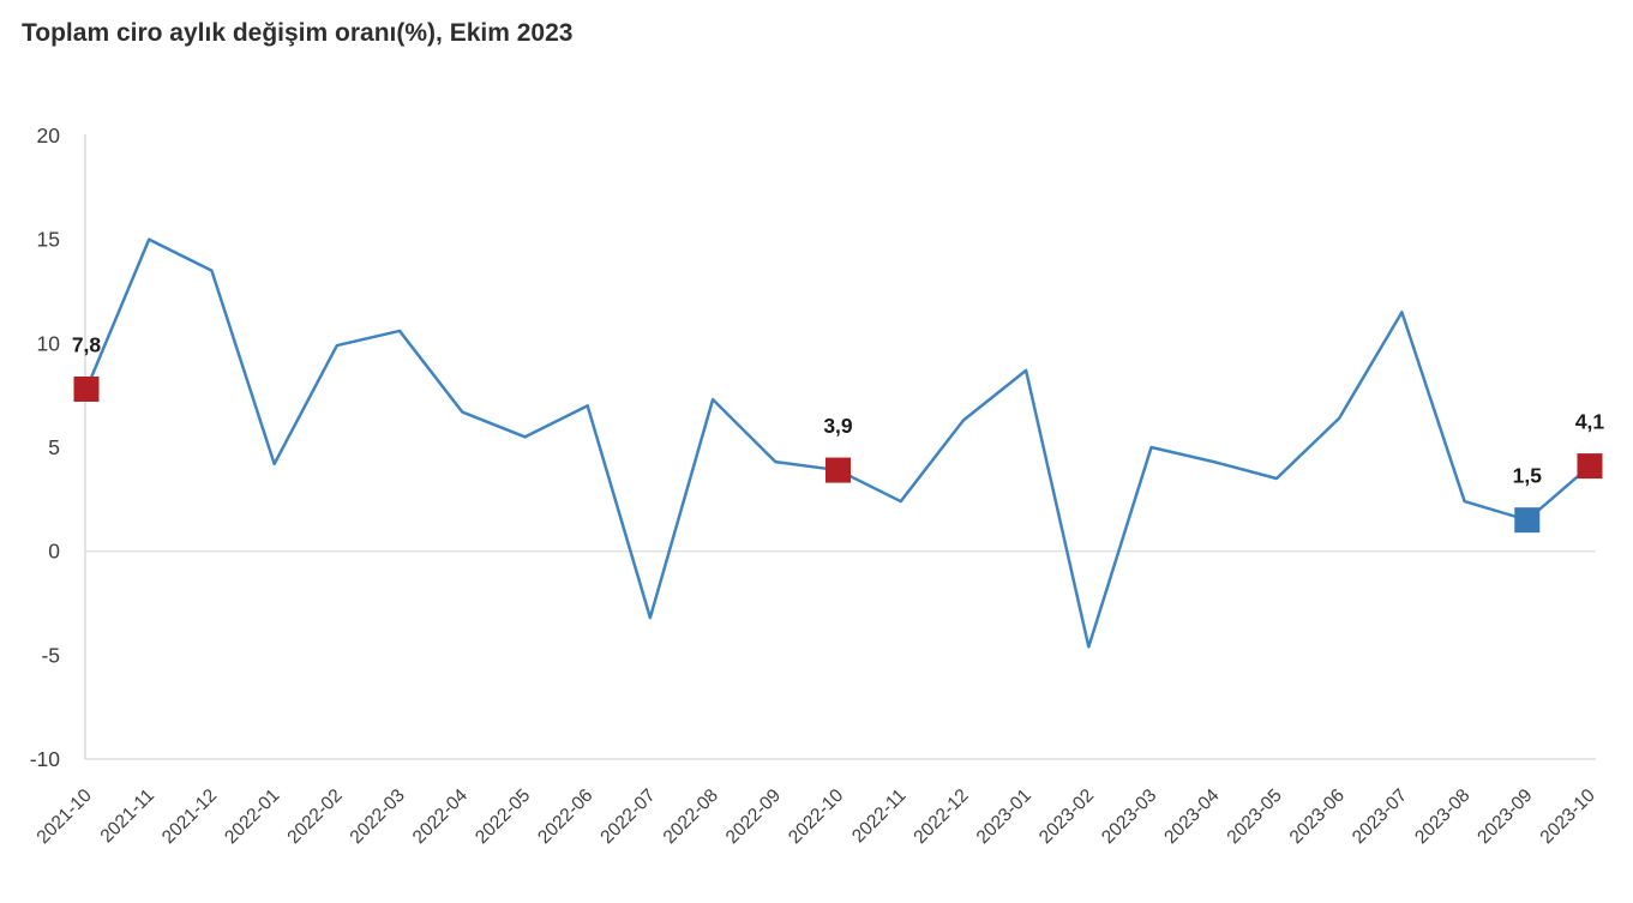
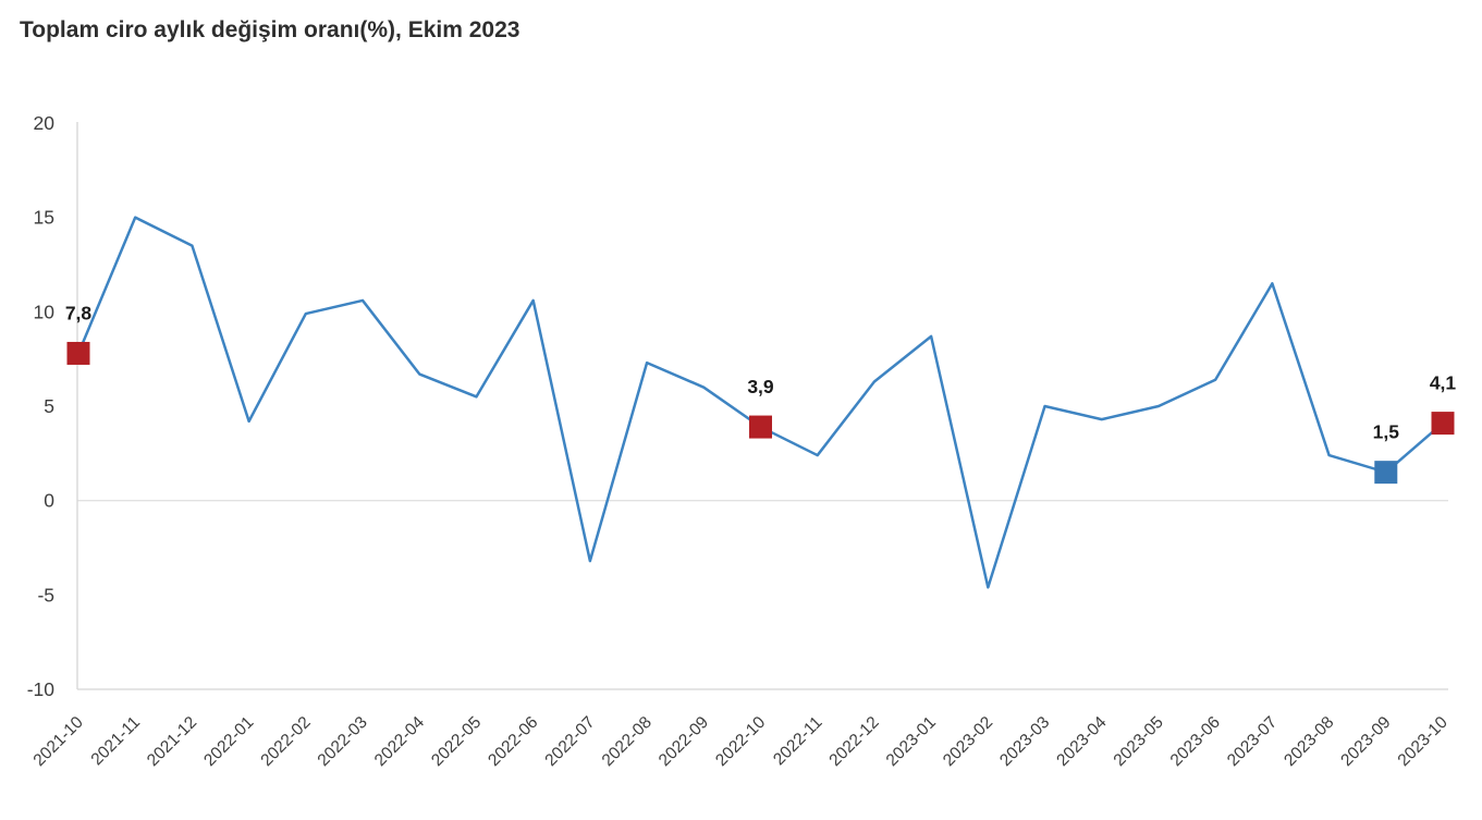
2022-06: 7.0 -> 10.6
2022-09: 4.3 -> 6.0
2023-05: 3.5 -> 5.0
